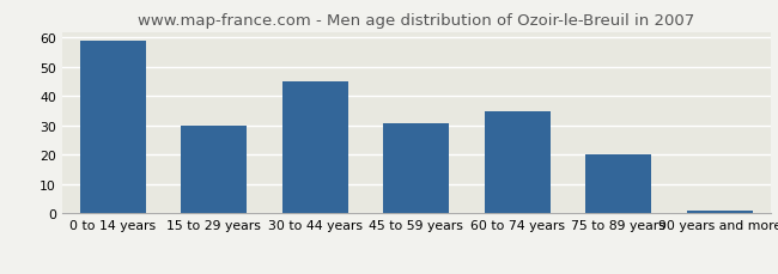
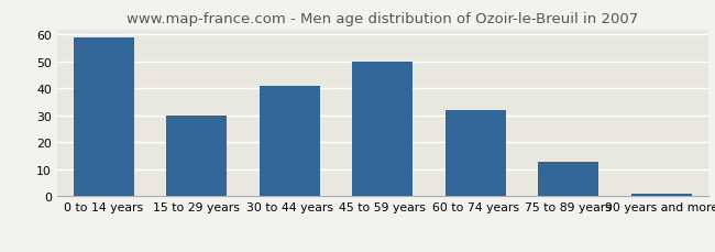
30 to 44 years: 45 -> 41
45 to 59 years: 31 -> 50
60 to 74 years: 35 -> 32
75 to 89 years: 20 -> 13
